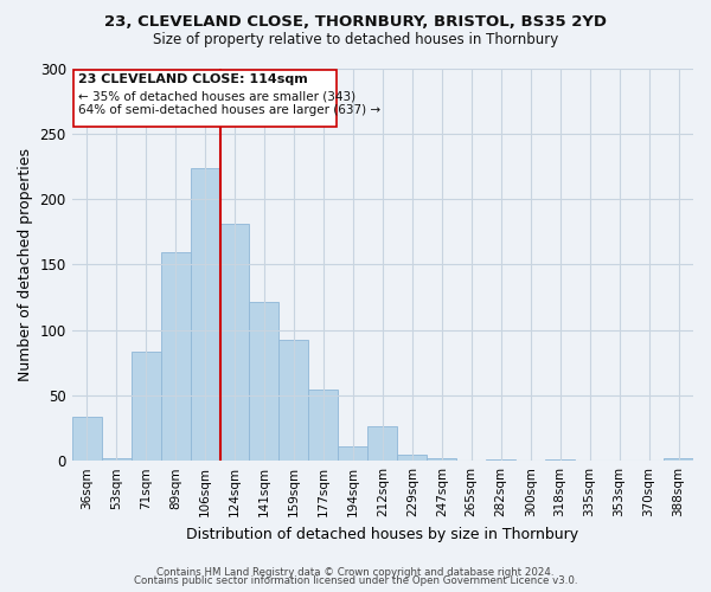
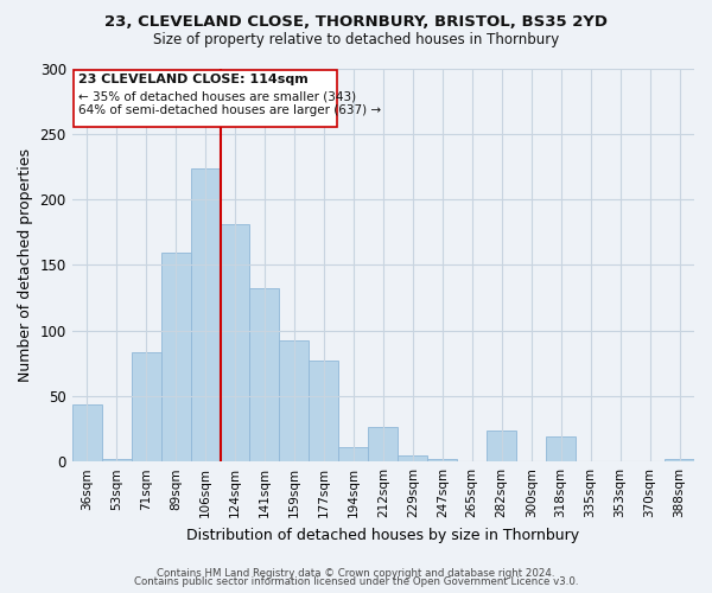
36sqm: 34 -> 44
141sqm: 121 -> 132
177sqm: 54 -> 77
282sqm: 1 -> 24
318sqm: 1 -> 19
